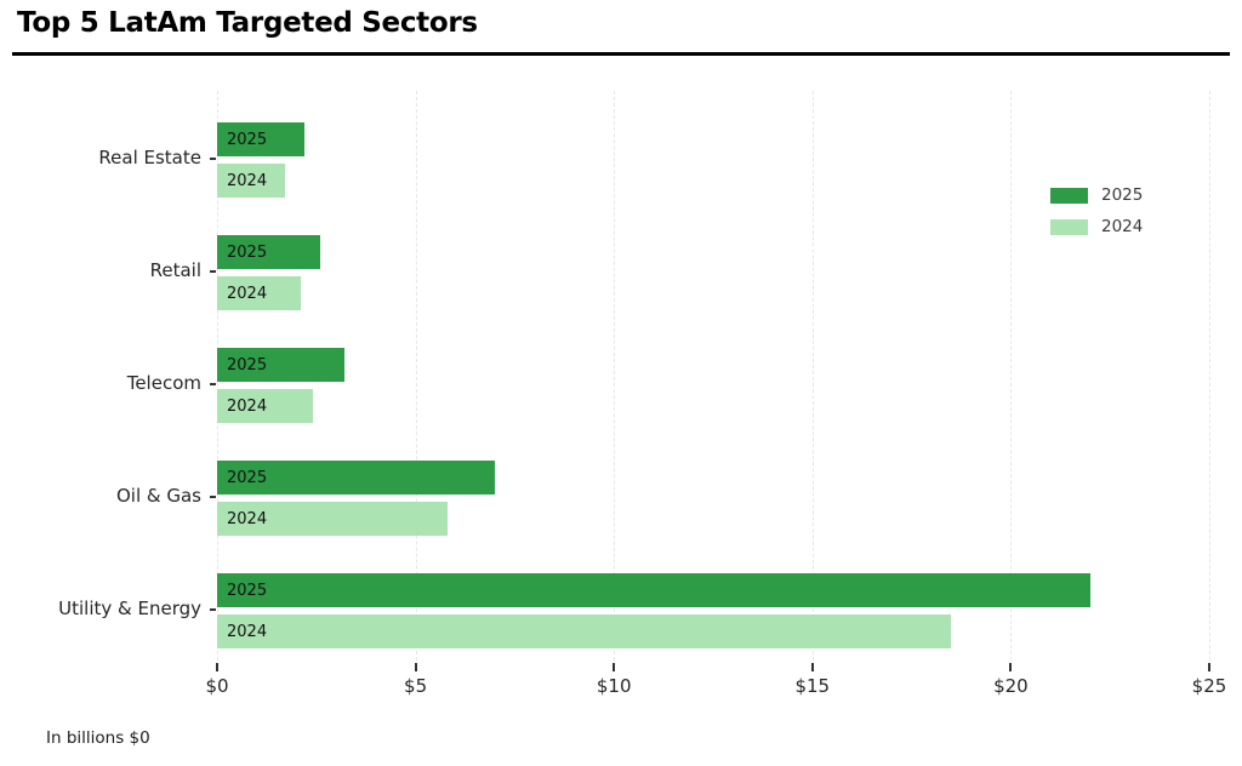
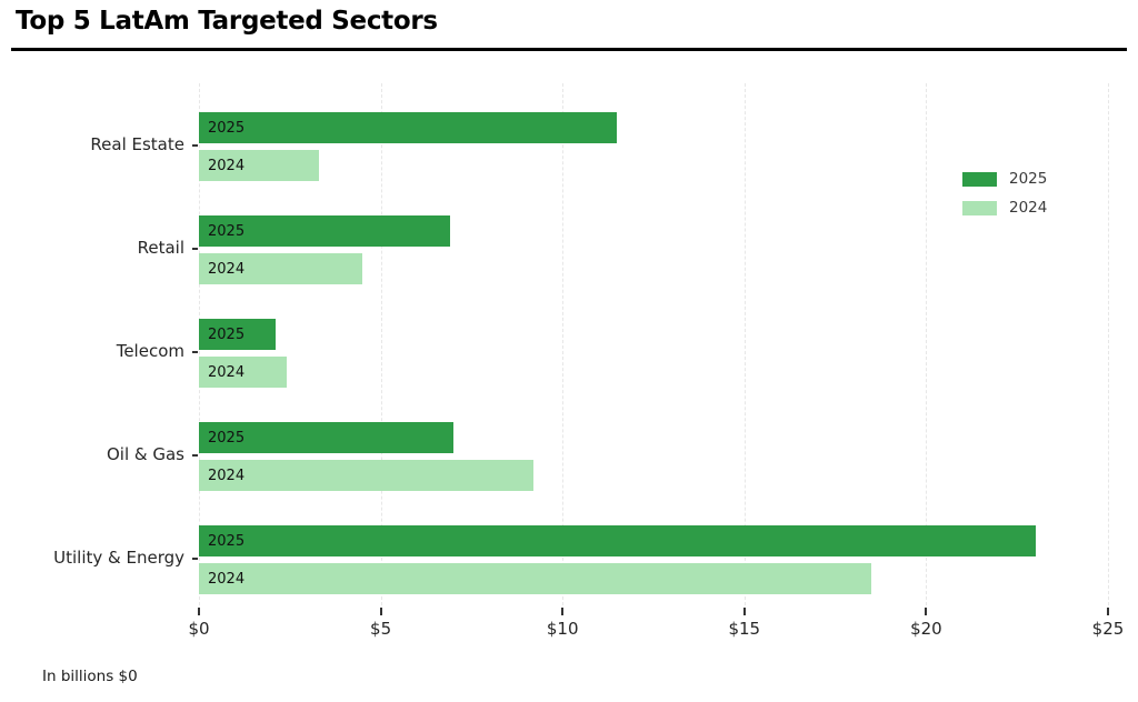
2025/Real Estate: $2.2 -> $11.5
2024/Real Estate: $1.7 -> $3.3
2025/Retail: $2.6 -> $6.9
2024/Retail: $2.1 -> $4.5
2025/Telecom: $3.2 -> $2.1
2024/Oil & Gas: $5.8 -> $9.2
2025/Utility & Energy: $22.0 -> $23.0
